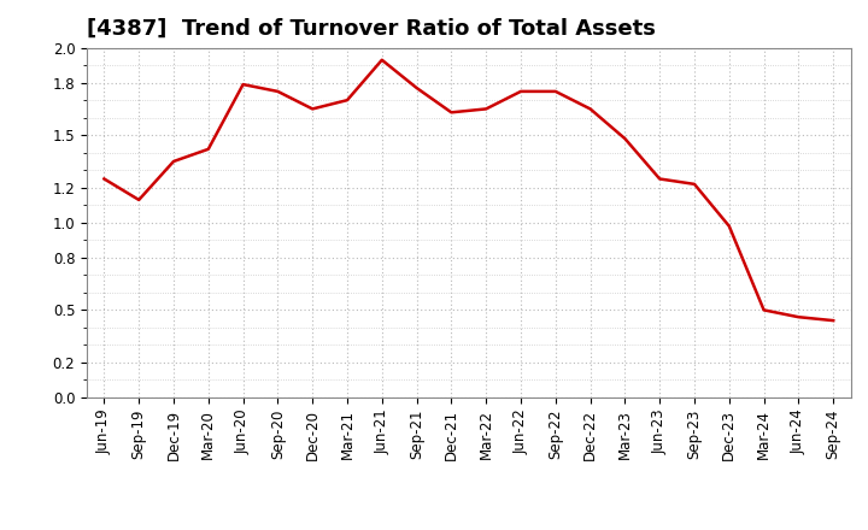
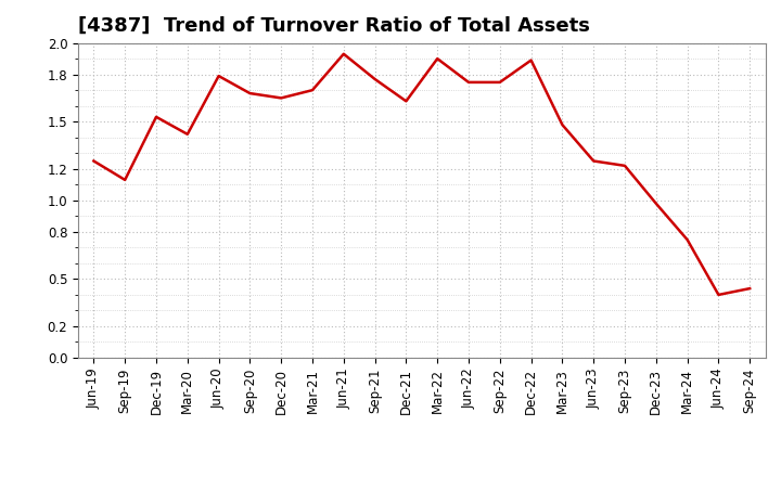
Dec-19: 1.35 -> 1.53
Sep-20: 1.75 -> 1.68
Mar-22: 1.65 -> 1.90
Dec-22: 1.65 -> 1.89
Mar-24: 0.50 -> 0.75
Jun-24: 0.46 -> 0.40
